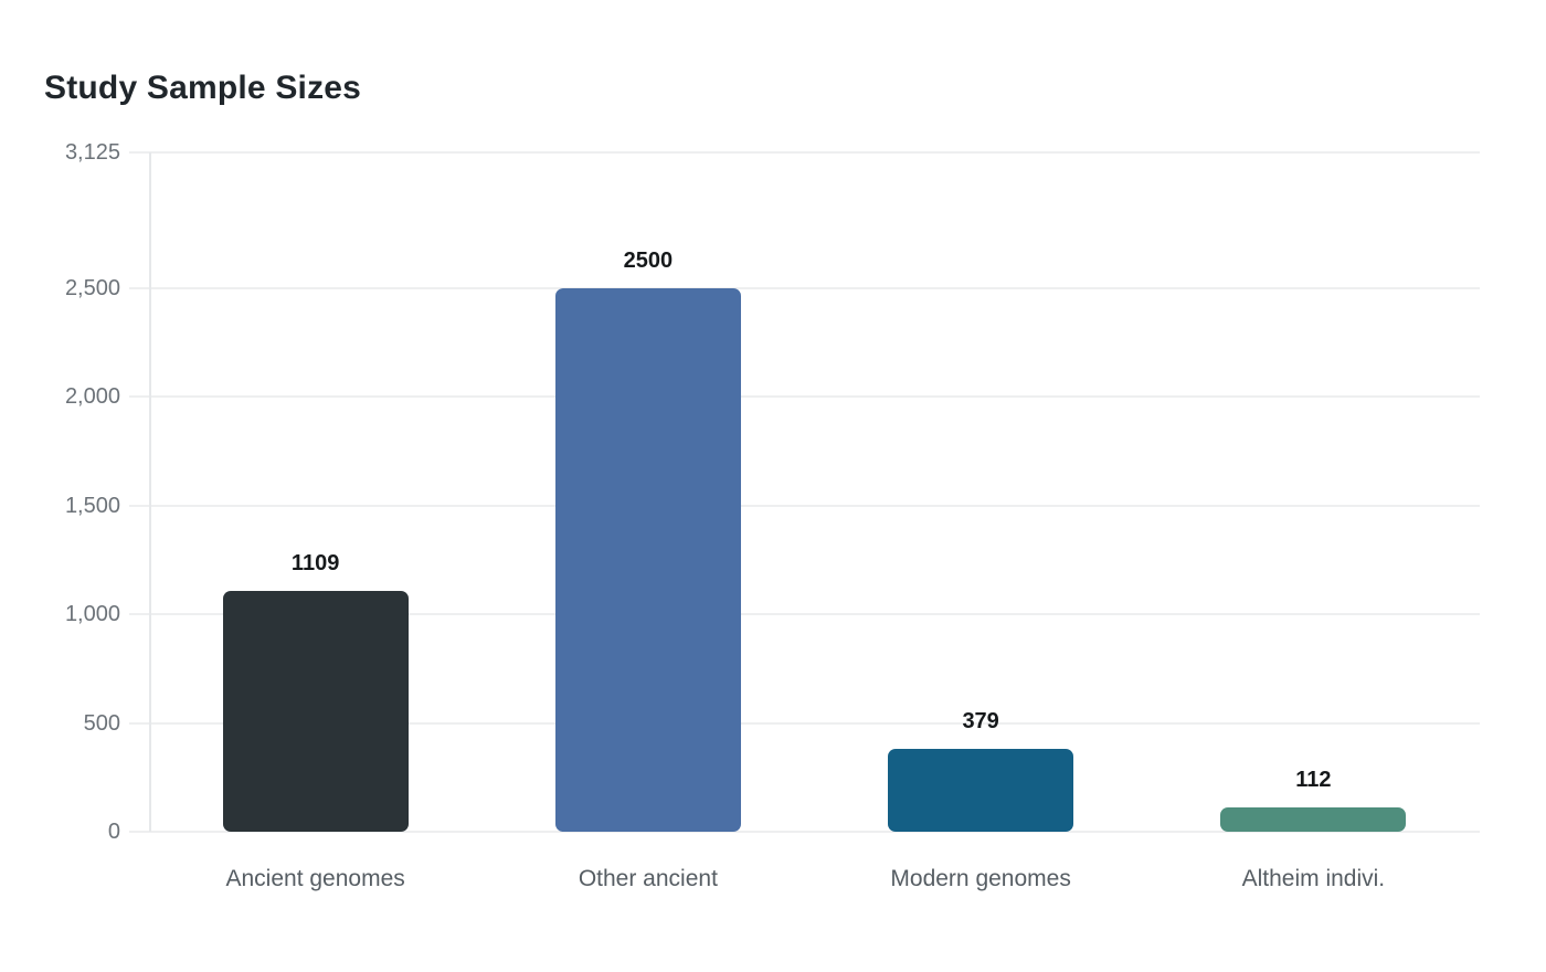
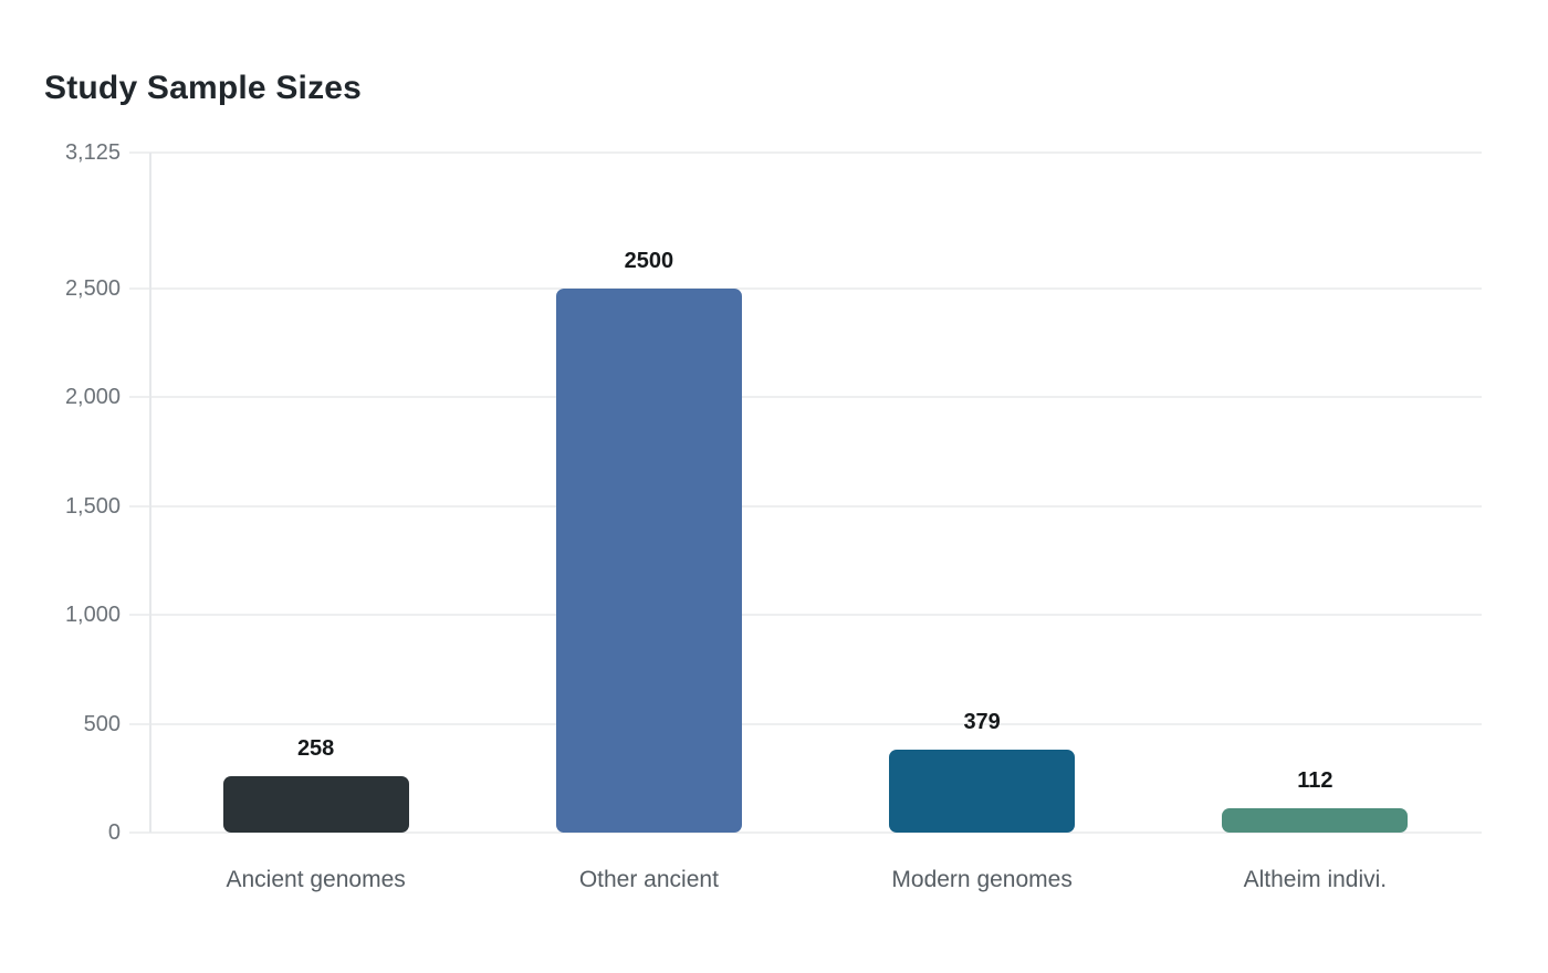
Ancient genomes: 1109 -> 258
